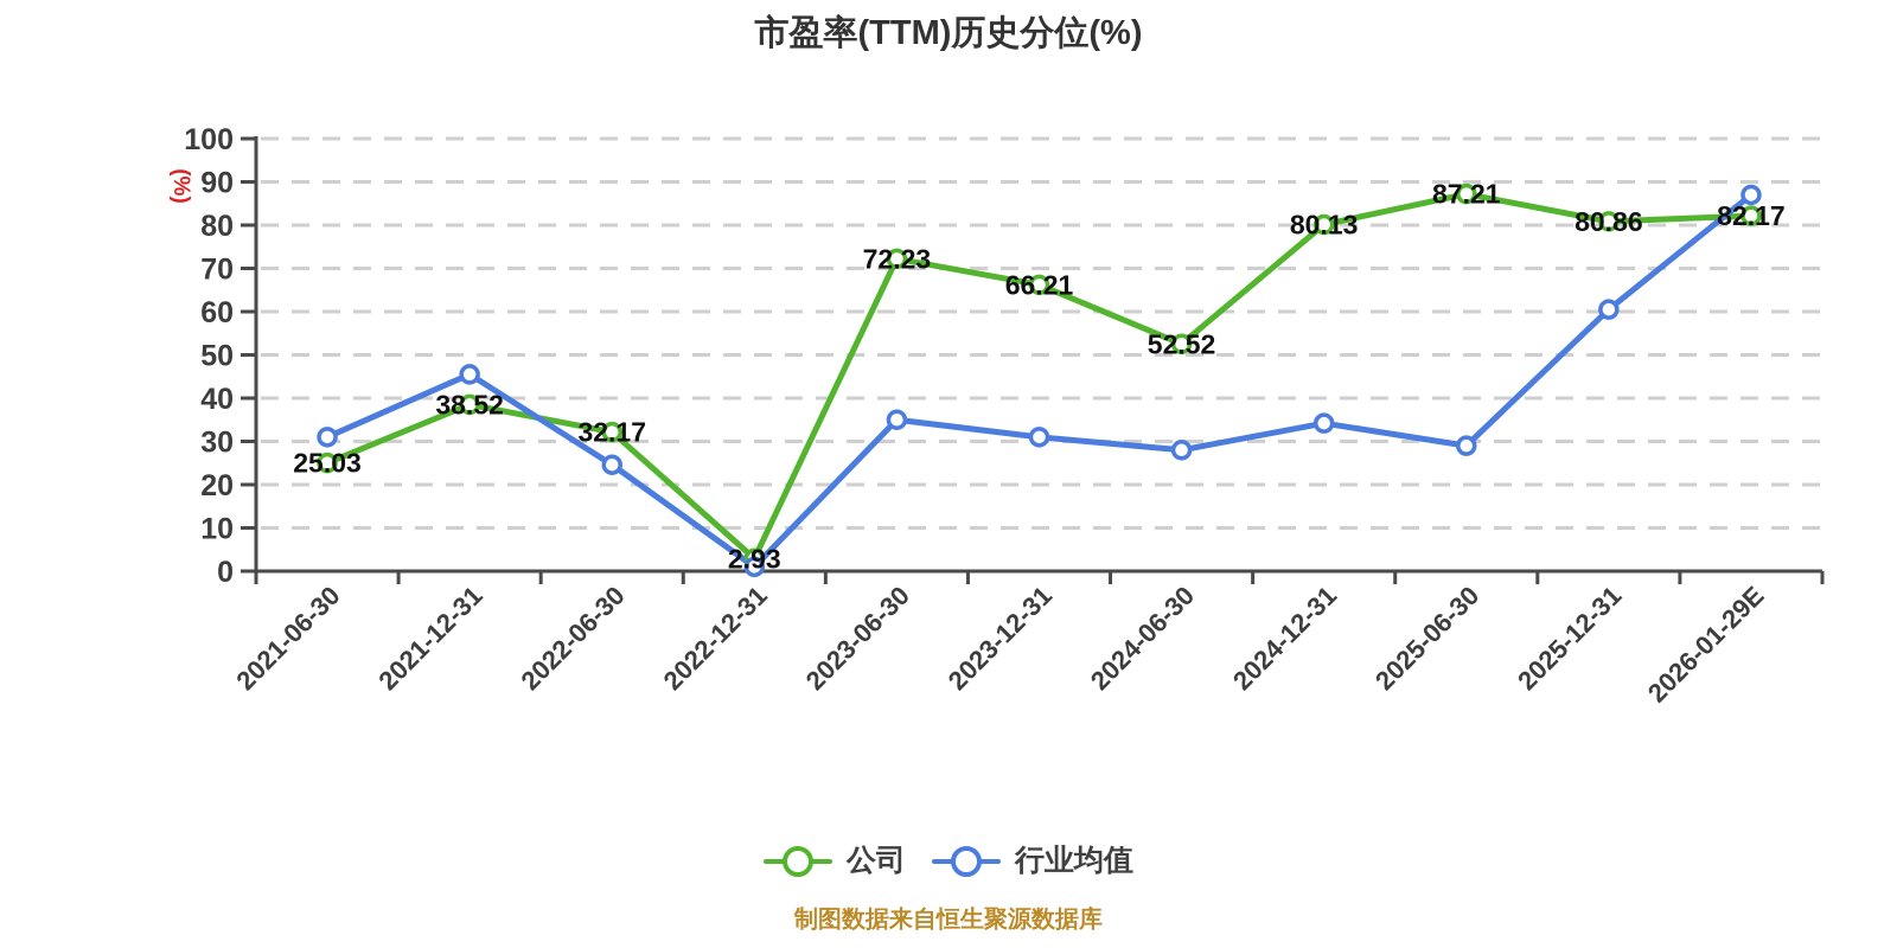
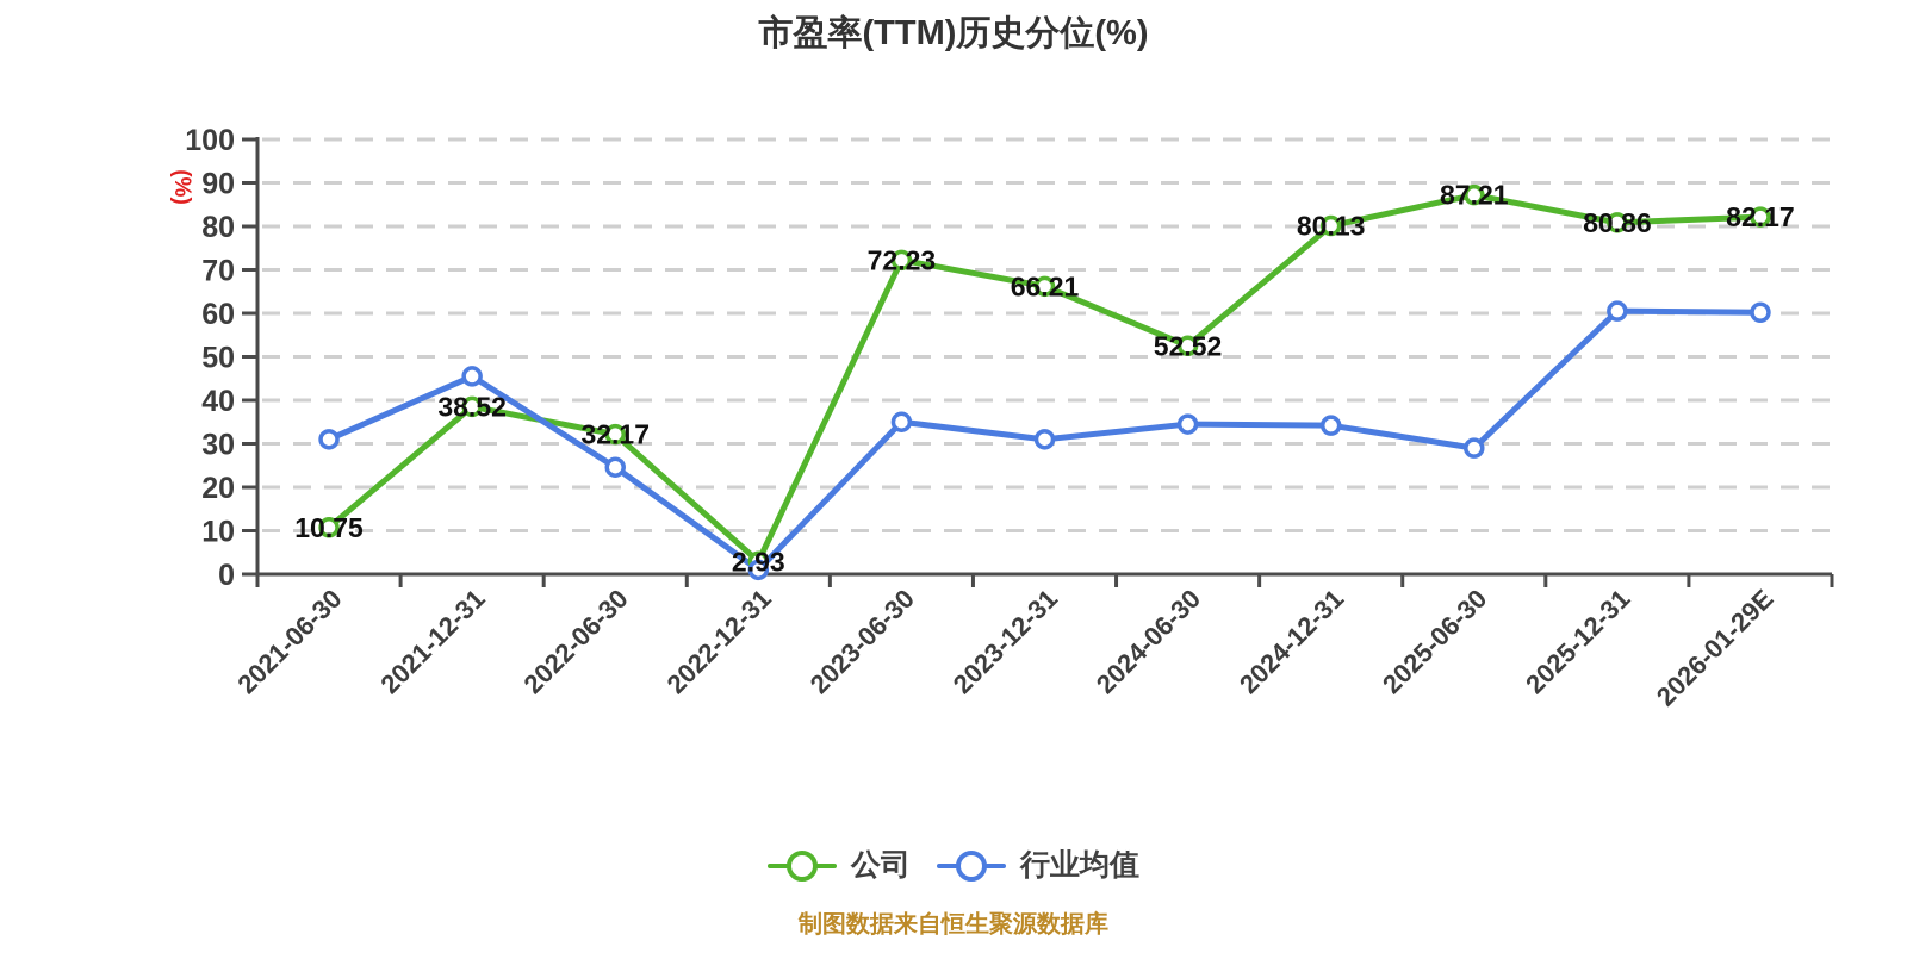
公司/2021-06-30: 25.03 -> 10.75
行业均值/2024-06-30: 28 -> 34
行业均值/2026-01-29E: 87 -> 60
